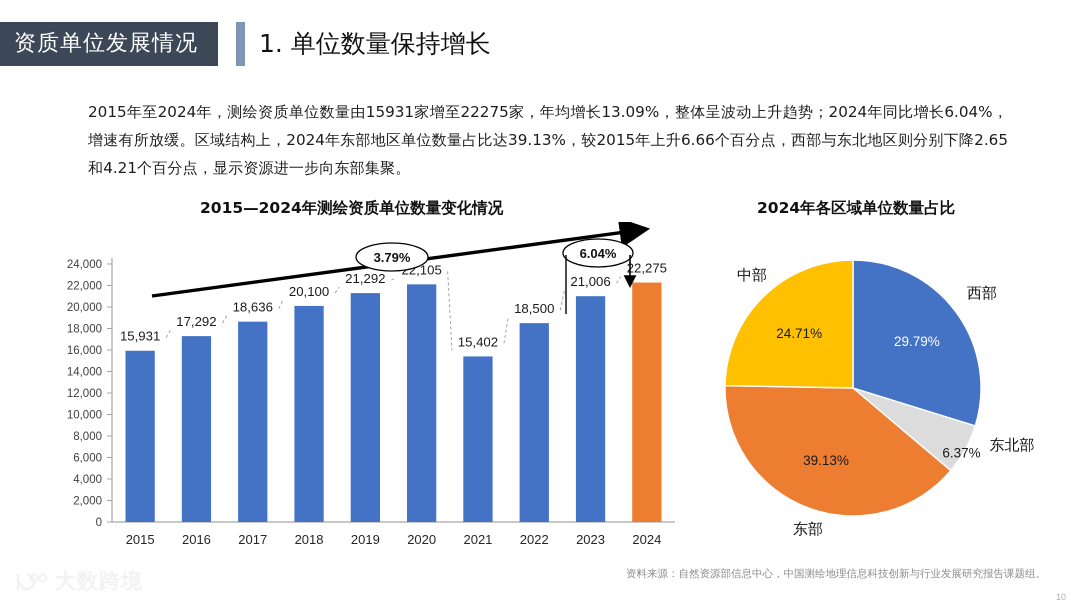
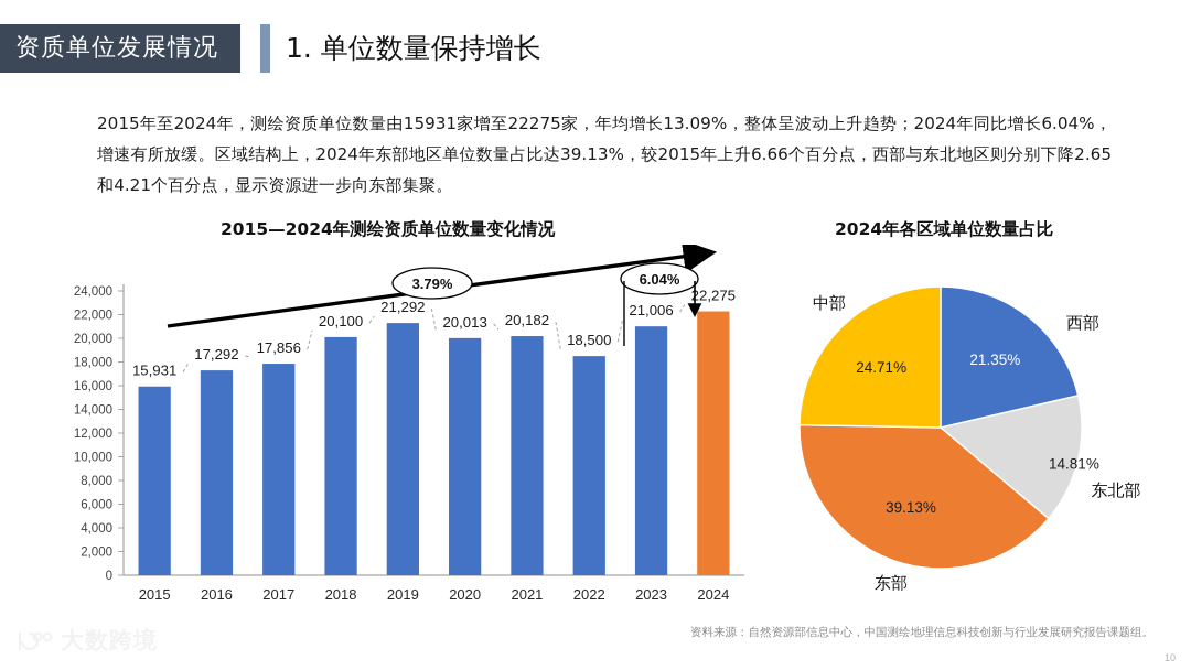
2015—2024年测绘资质单位数量变化情况/2017: 18,636 -> 17,856
2015—2024年测绘资质单位数量变化情况/2020: 22,105 -> 20,013
2015—2024年测绘资质单位数量变化情况/2021: 15,402 -> 20,182
2024年各区域单位数量占比/西部: 29.79% -> 21.35%
2024年各区域单位数量占比/东北部: 6.37% -> 14.81%
